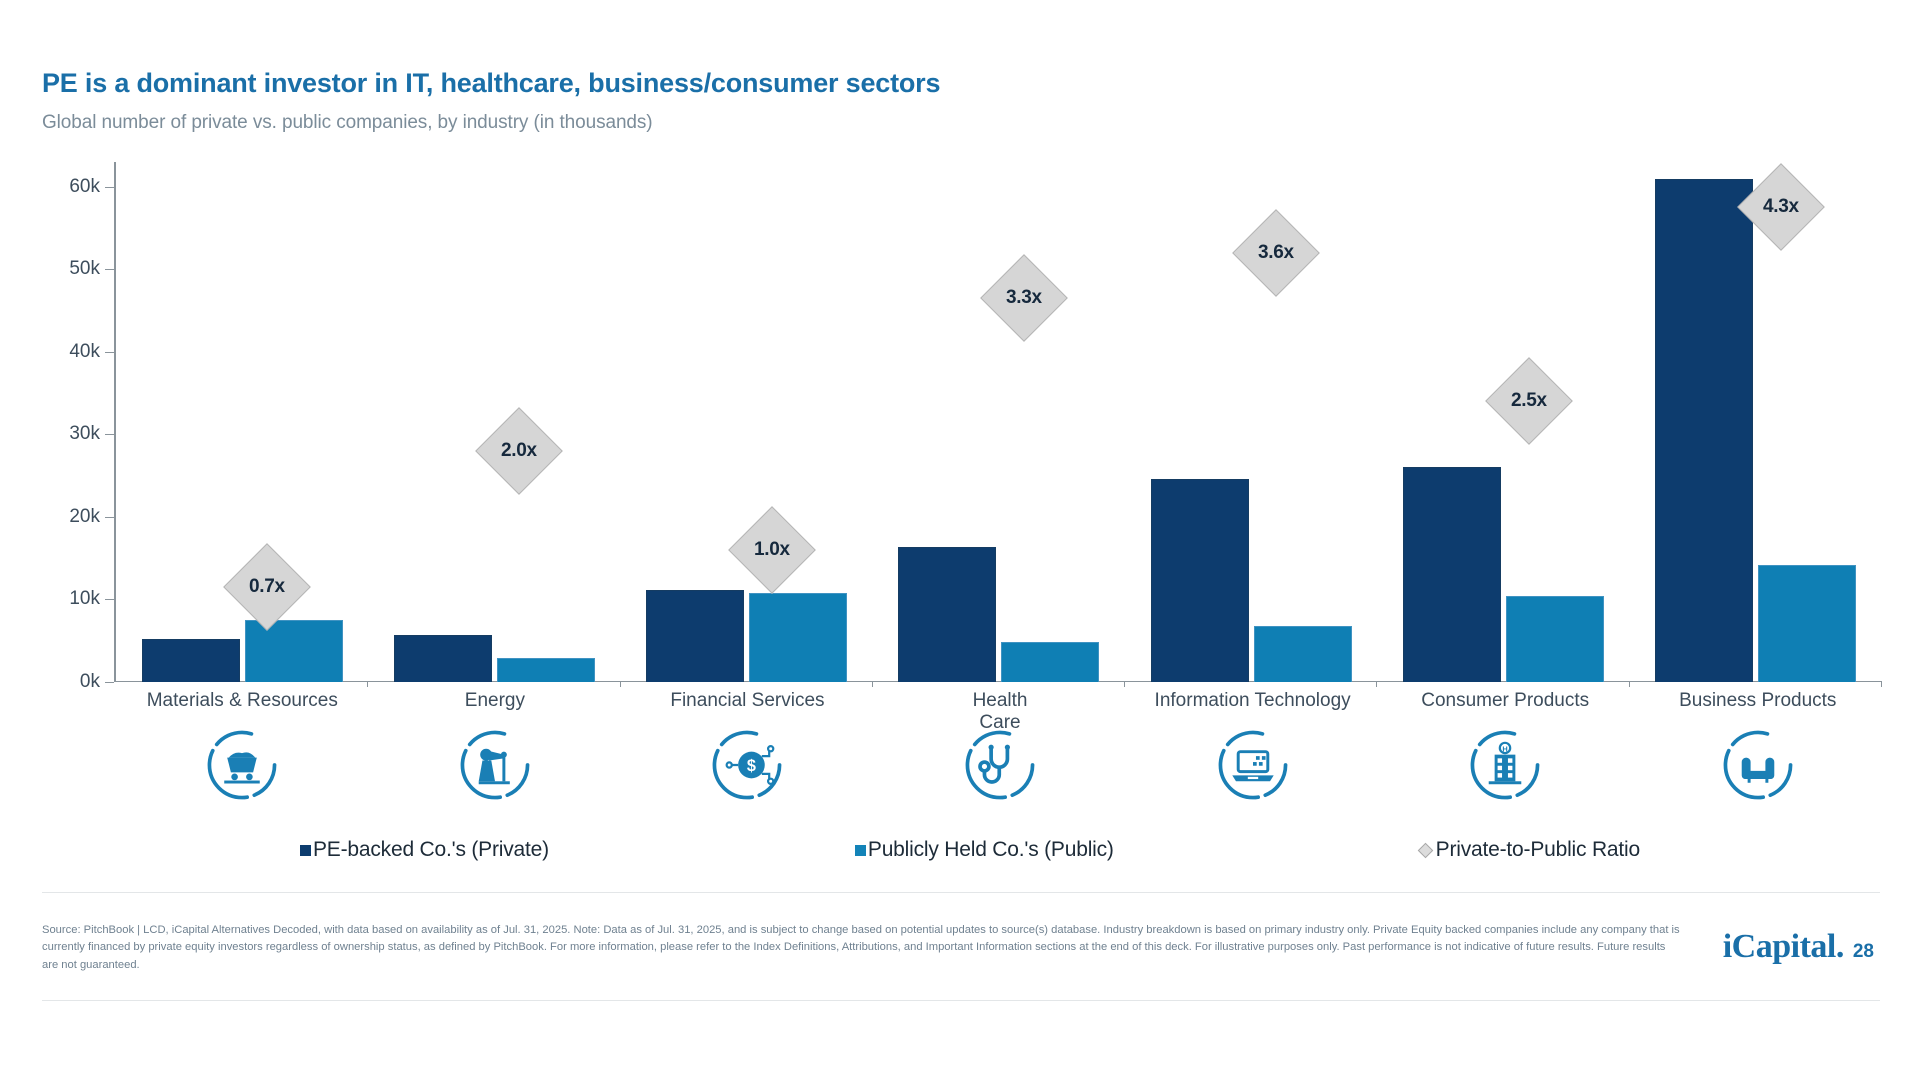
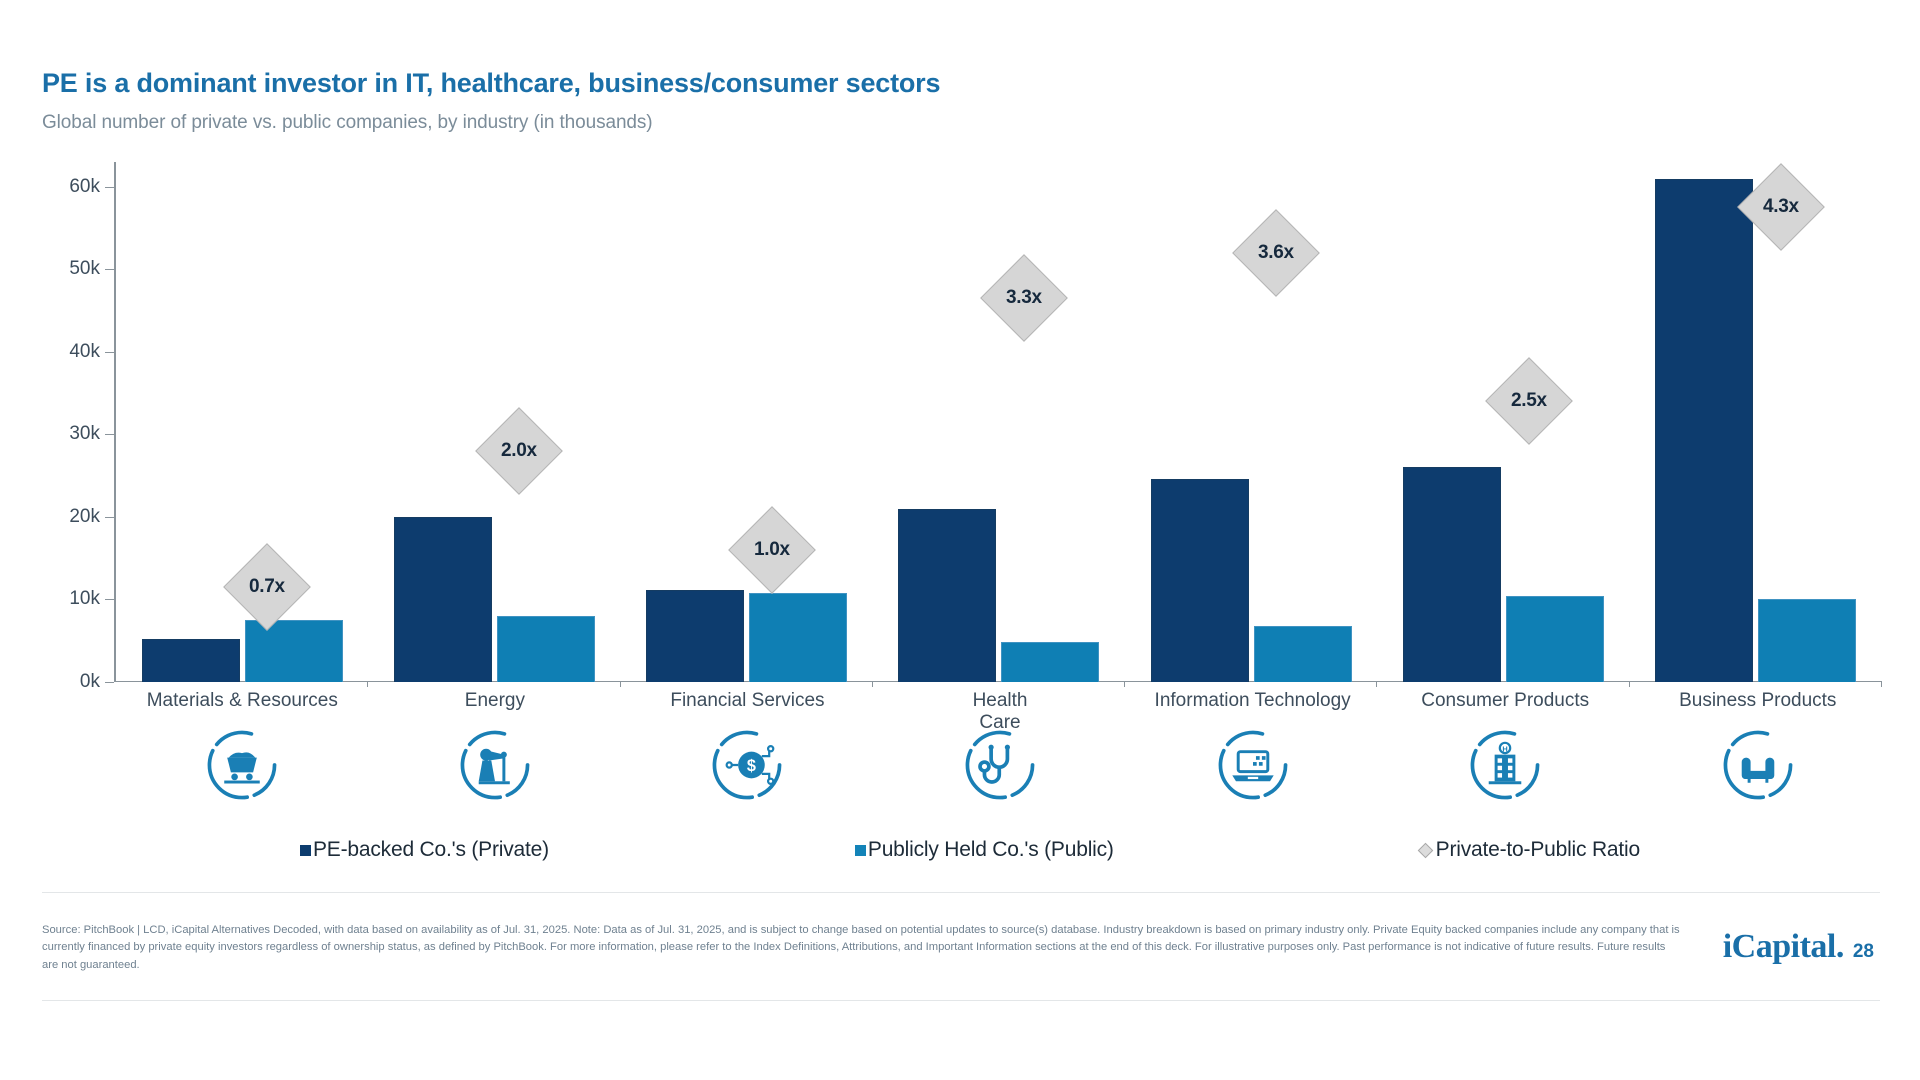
PE-backed Co.'s (Private)/Energy: 6k -> 20k
Publicly Held Co.'s (Public)/Energy: 3k -> 8k
PE-backed Co.'s (Private)/Health Care: 16k -> 21k
Publicly Held Co.'s (Public)/Business Products: 14k -> 10k
